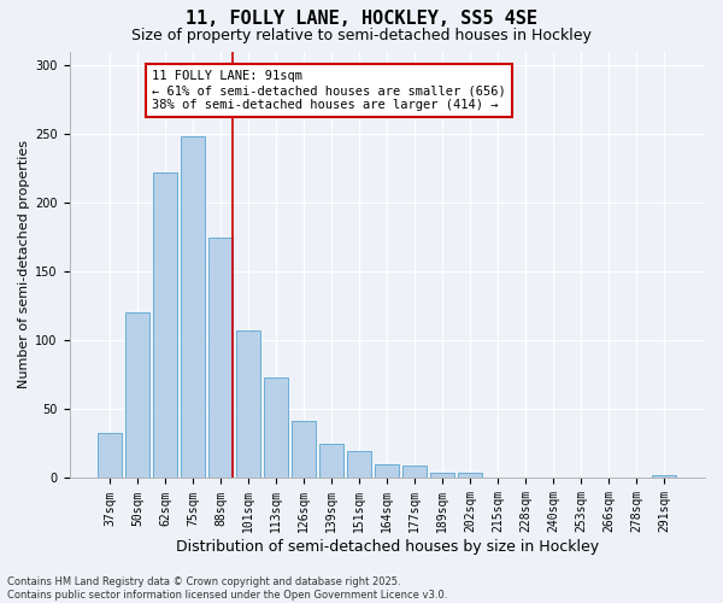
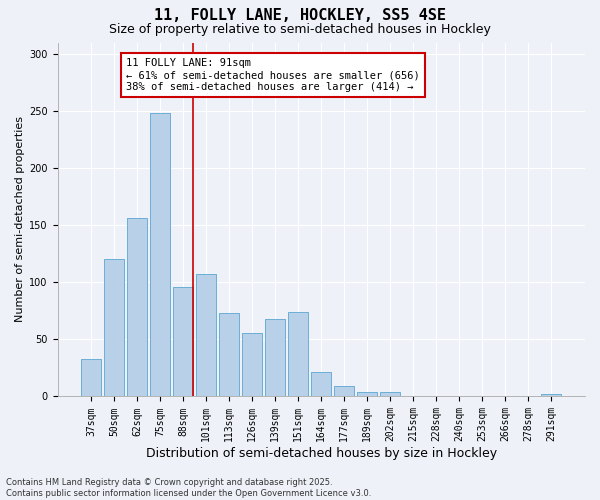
62sqm: 222 -> 156
88sqm: 175 -> 96
126sqm: 42 -> 56
139sqm: 25 -> 68
151sqm: 20 -> 74
164sqm: 10 -> 21
